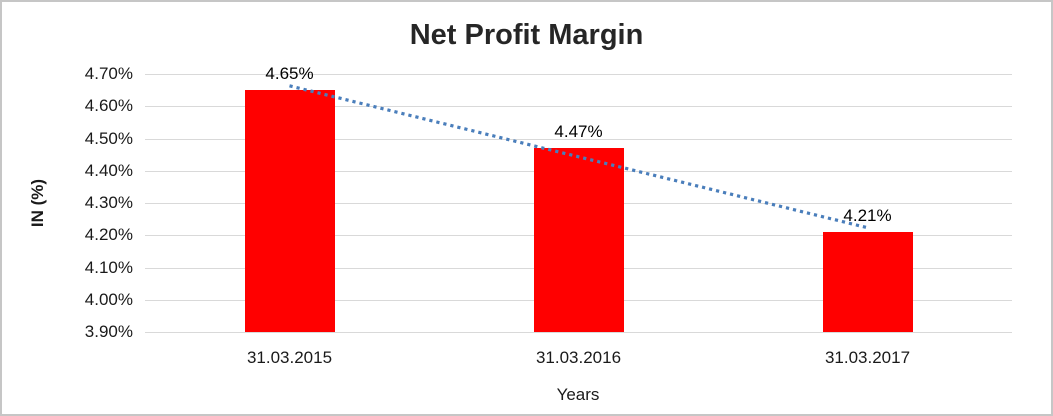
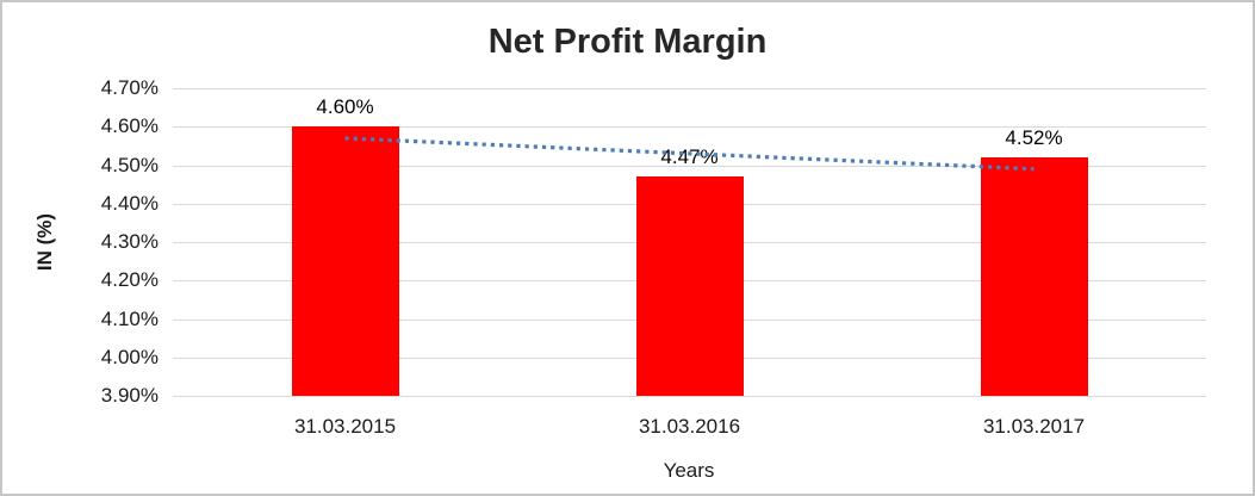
31.03.2015: 4.65% -> 4.60%
31.03.2017: 4.21% -> 4.52%
